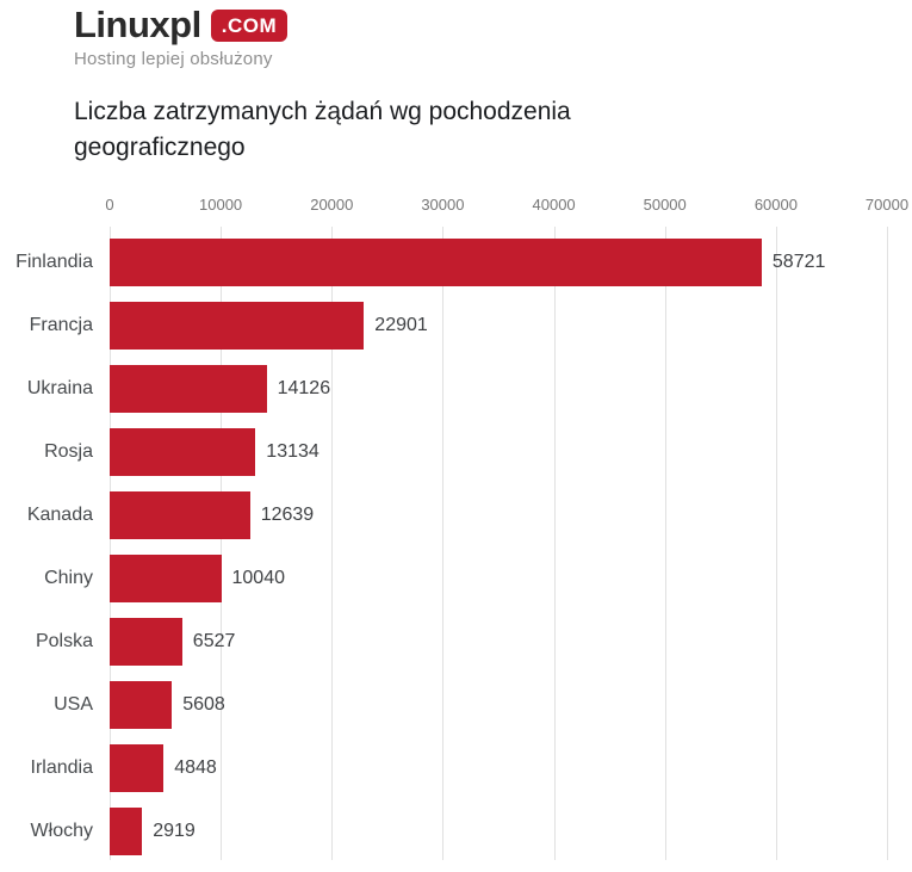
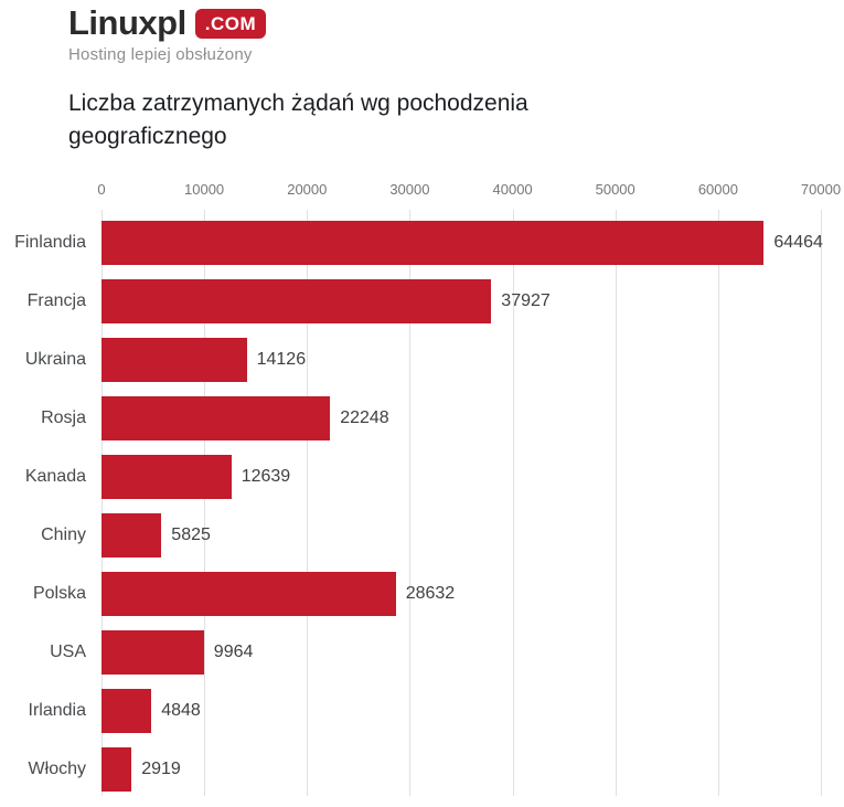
Finlandia: 58721 -> 64464
Francja: 22901 -> 37927
Rosja: 13134 -> 22248
Chiny: 10040 -> 5825
Polska: 6527 -> 28632
USA: 5608 -> 9964
